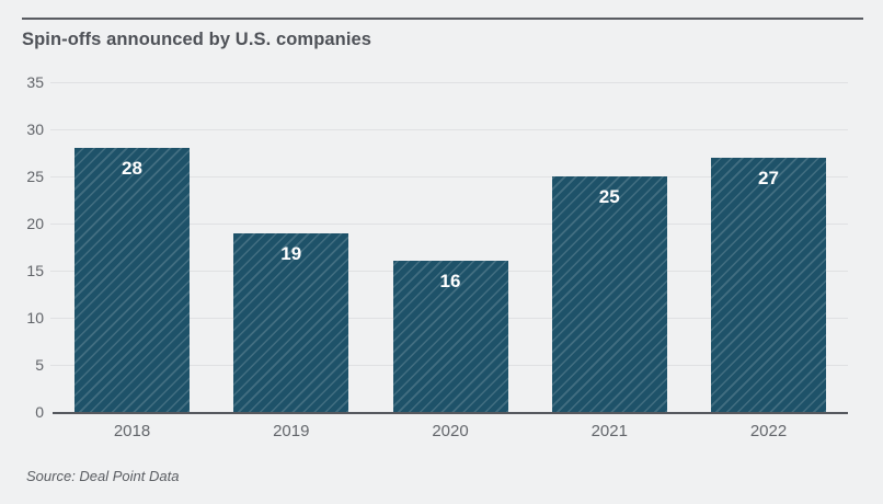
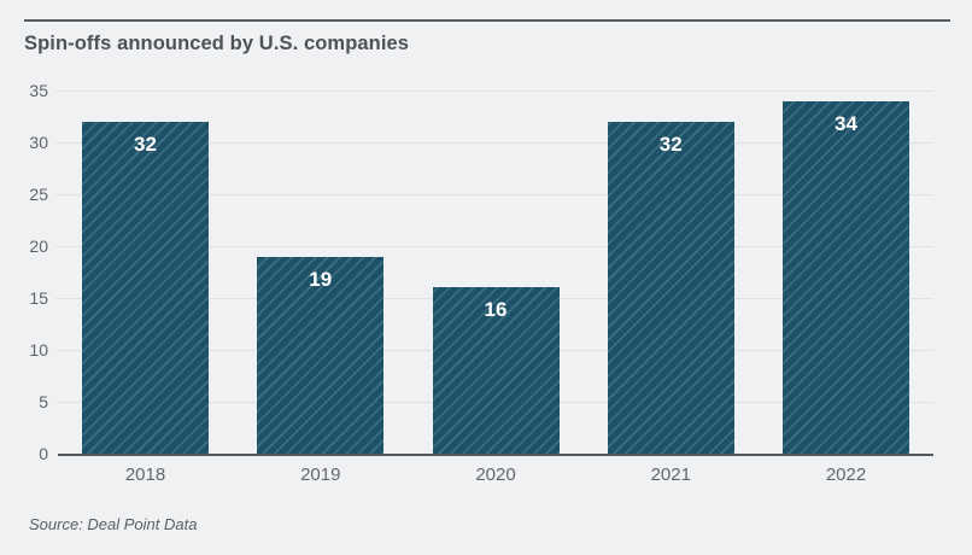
2018: 28 -> 32
2021: 25 -> 32
2022: 27 -> 34
